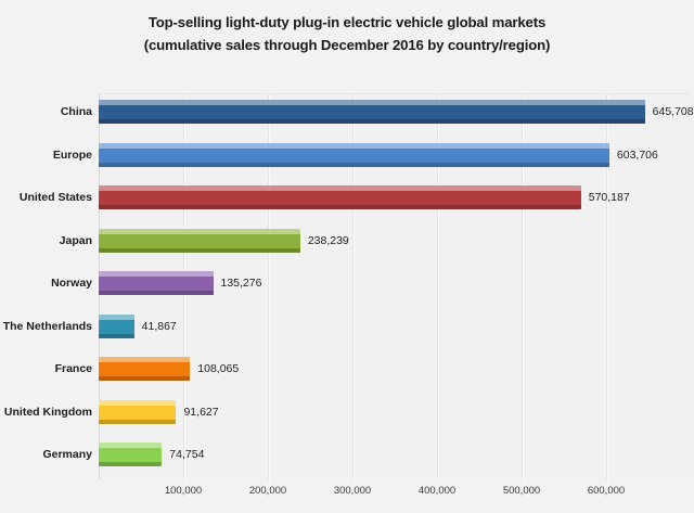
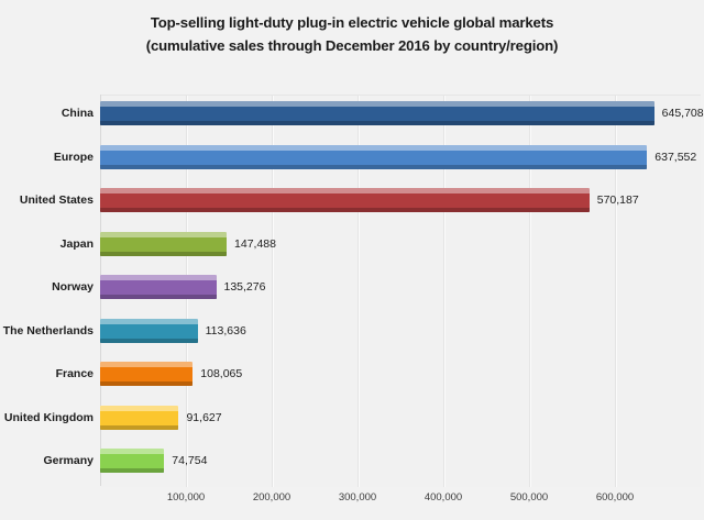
Europe: 603,706 -> 637,552
Japan: 238,239 -> 147,488
The Netherlands: 41,867 -> 113,636
